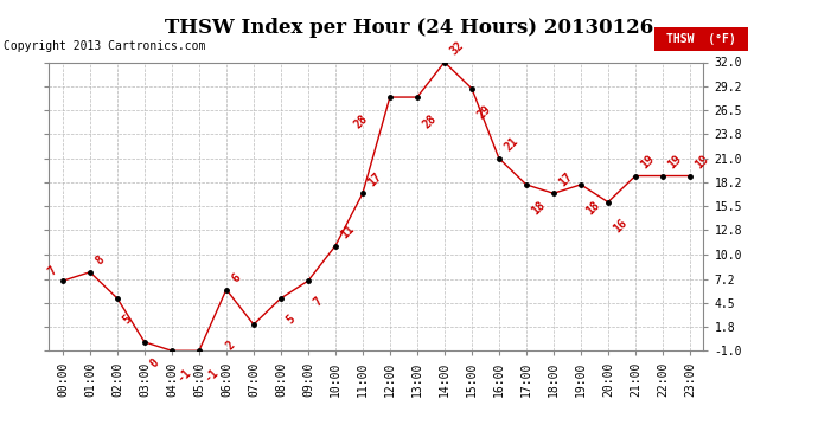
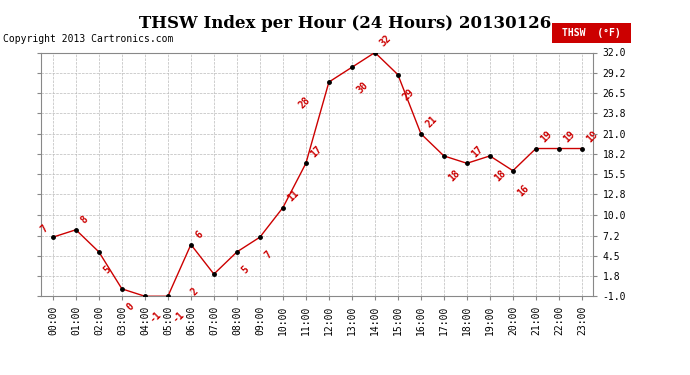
13:00: 28 -> 30
